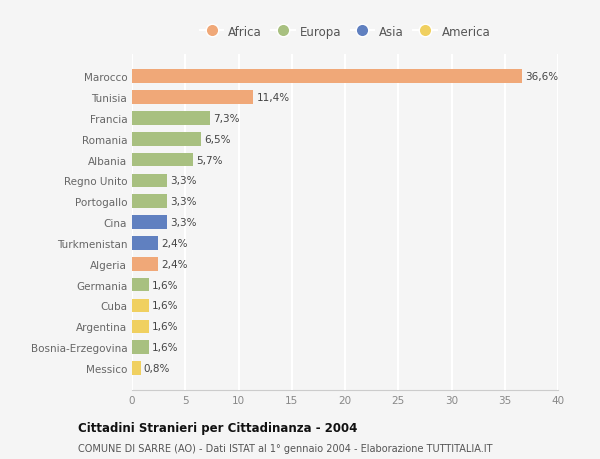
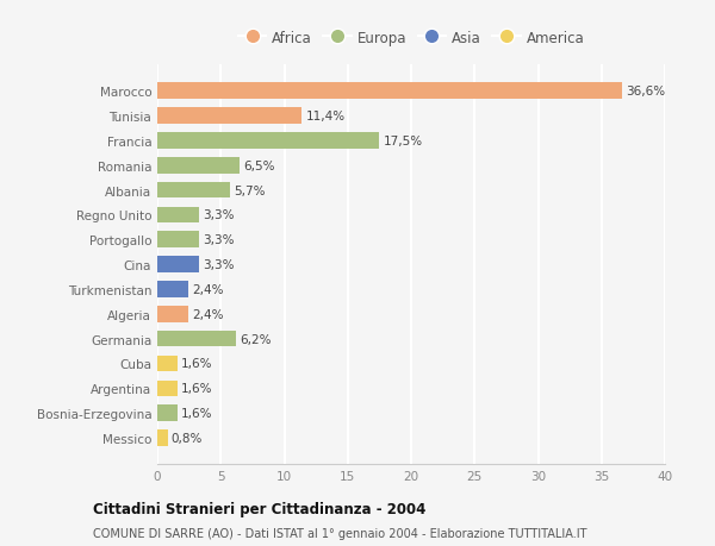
Francia: 7,3% -> 17,5%
Germania: 1,6% -> 6,2%
